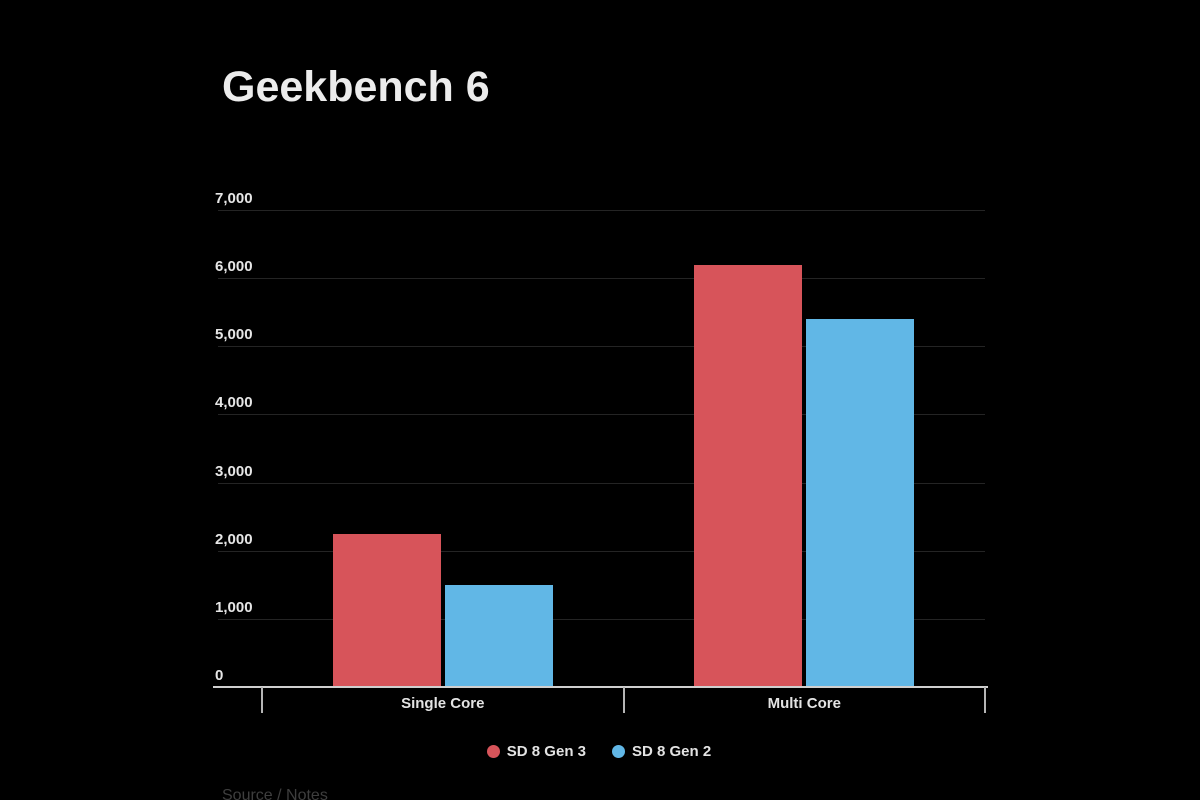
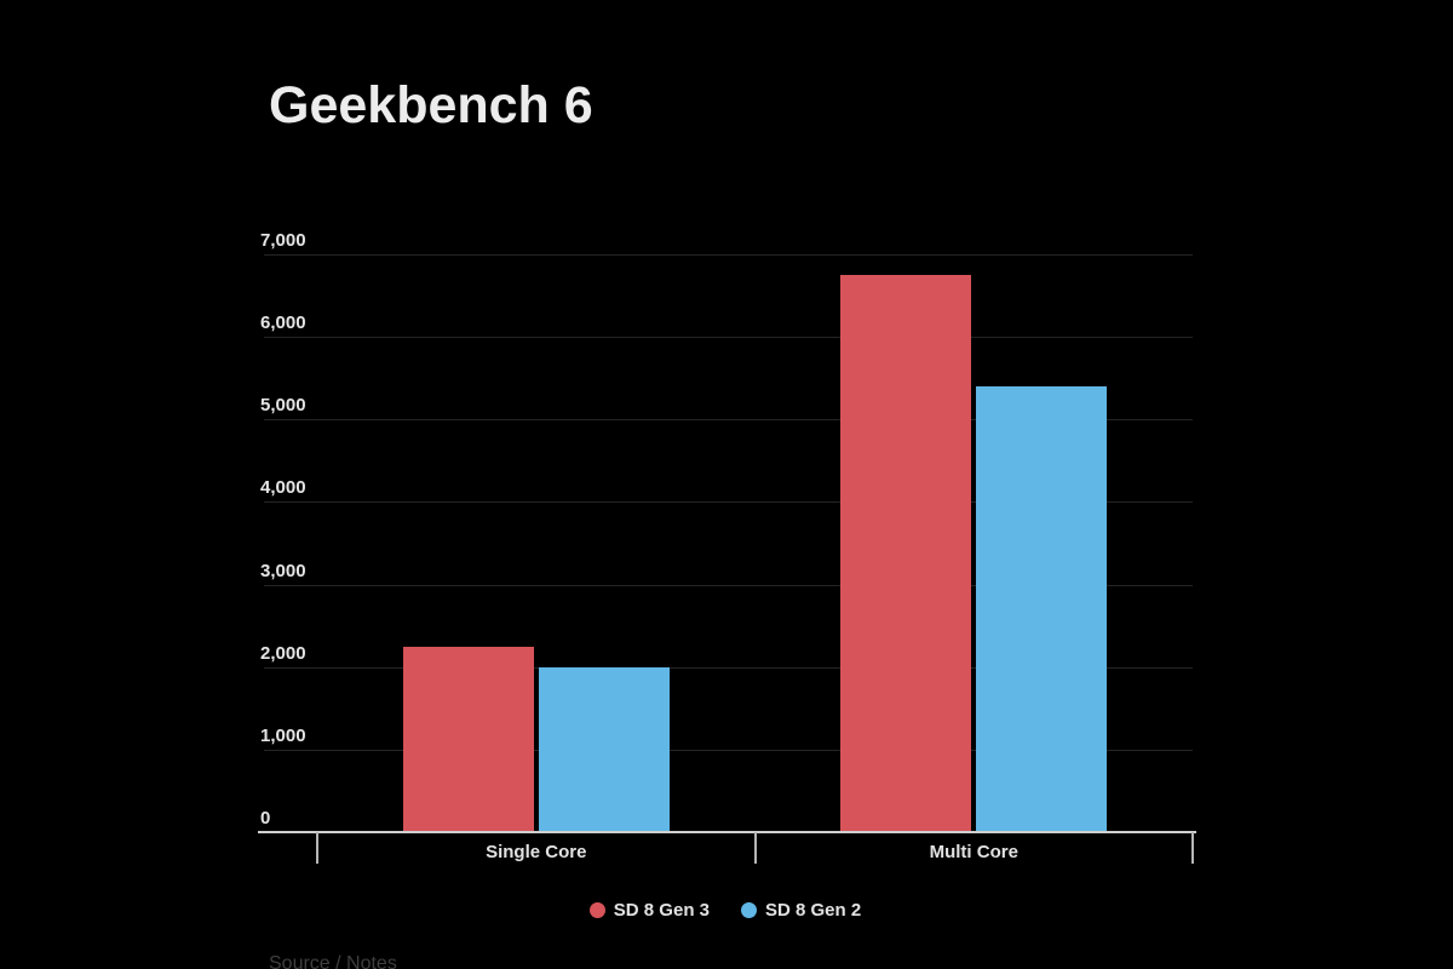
SD 8 Gen 2/Single Core: 1500 -> 2000
SD 8 Gen 3/Multi Core: 6200 -> 6800
